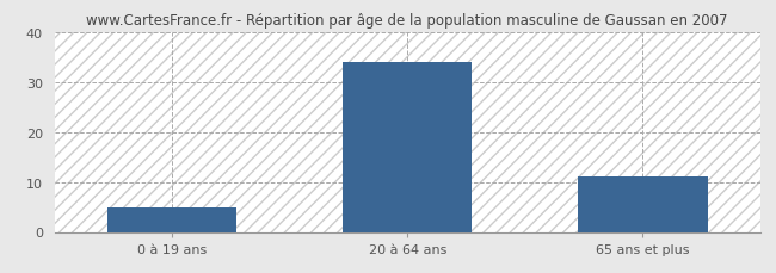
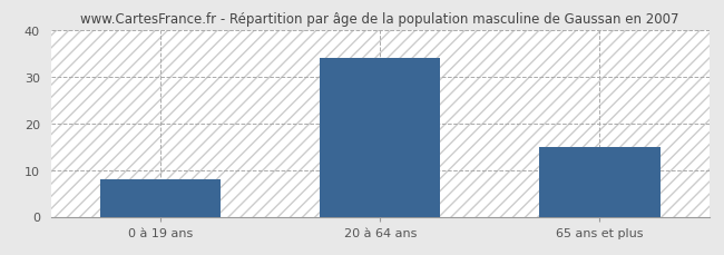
0 à 19 ans: 5 -> 8
65 ans et plus: 11 -> 15
